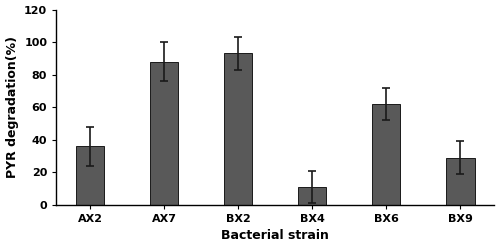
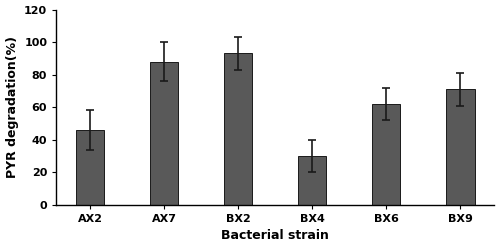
AX2: 36 -> 46
BX4: 11 -> 30
BX9: 29 -> 71
